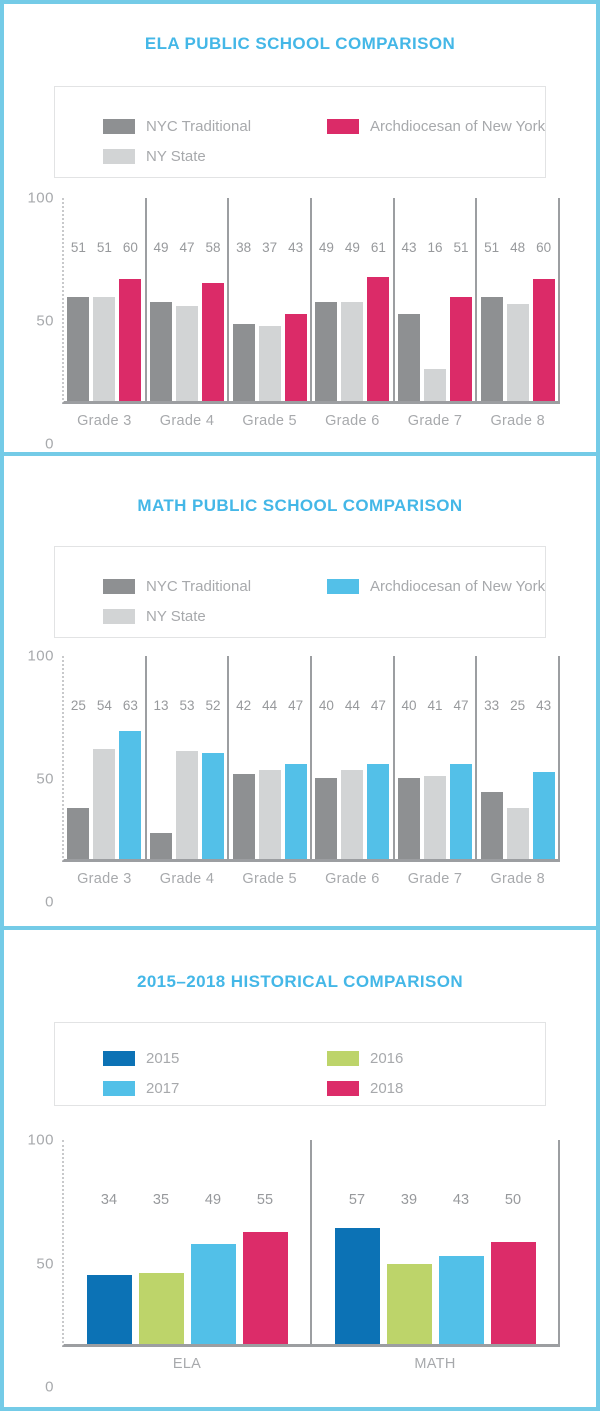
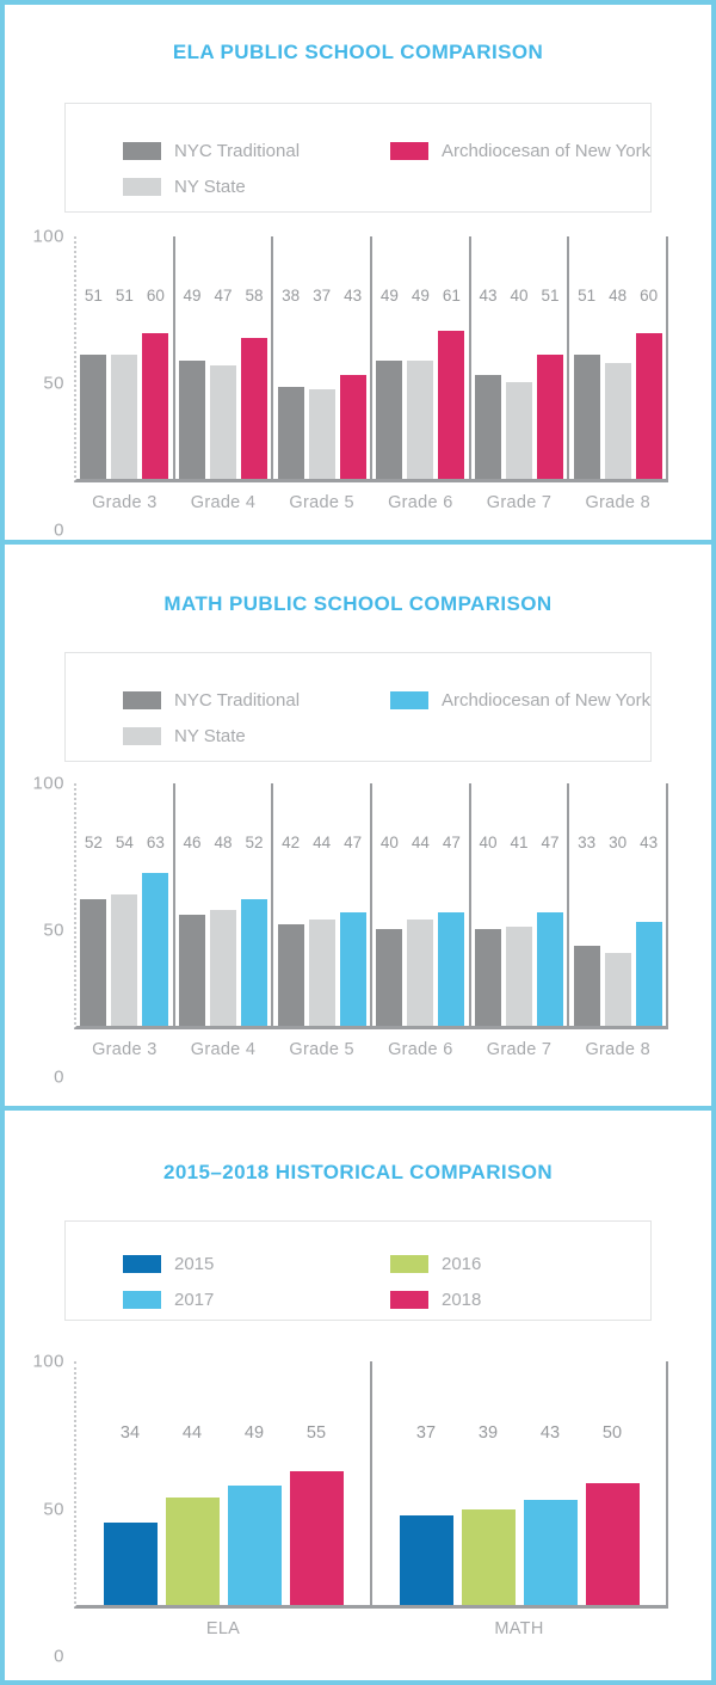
ELA PUBLIC SCHOOL COMPARISON/NY State/Grade 7: 16 -> 40
MATH PUBLIC SCHOOL COMPARISON/NYC Traditional/Grade 3: 25 -> 52
MATH PUBLIC SCHOOL COMPARISON/NYC Traditional/Grade 4: 13 -> 46
MATH PUBLIC SCHOOL COMPARISON/NY State/Grade 4: 53 -> 48
MATH PUBLIC SCHOOL COMPARISON/NY State/Grade 8: 25 -> 30
2015–2018 HISTORICAL COMPARISON/2016/ELA: 35 -> 44
2015–2018 HISTORICAL COMPARISON/2015/MATH: 57 -> 37
